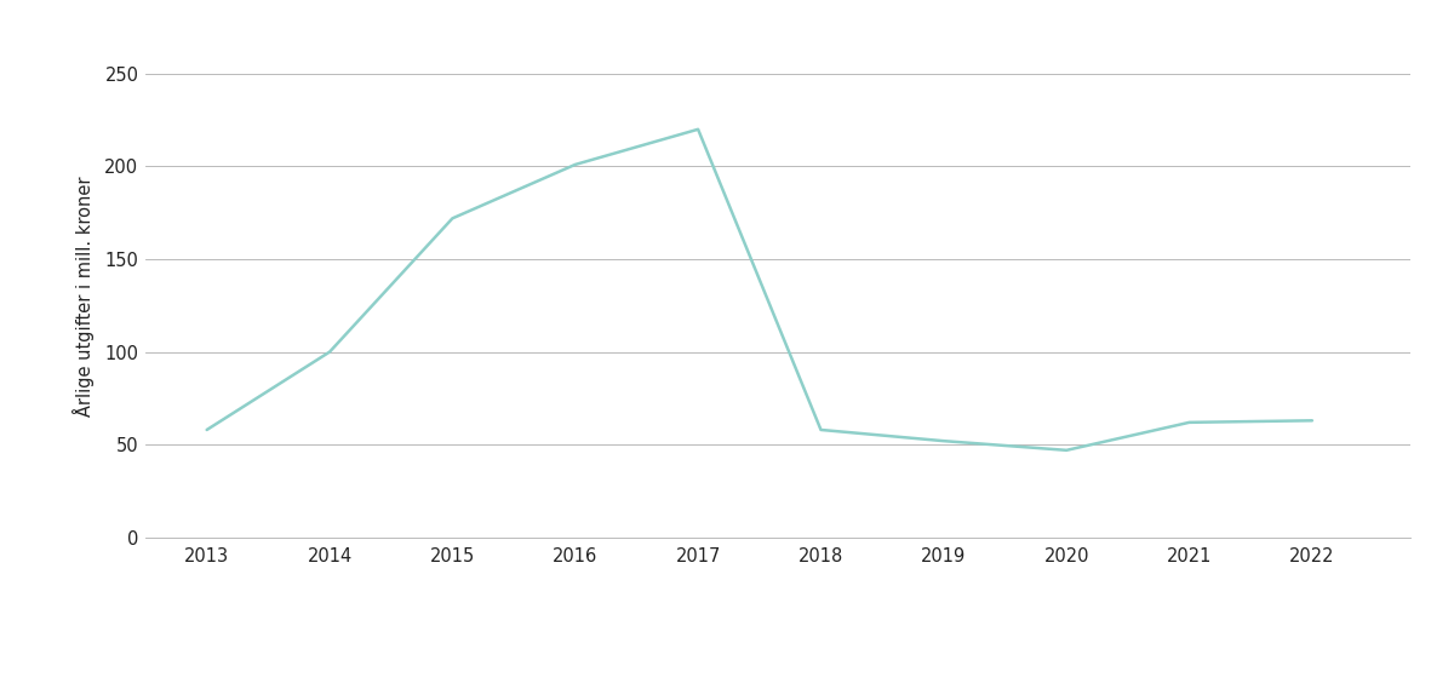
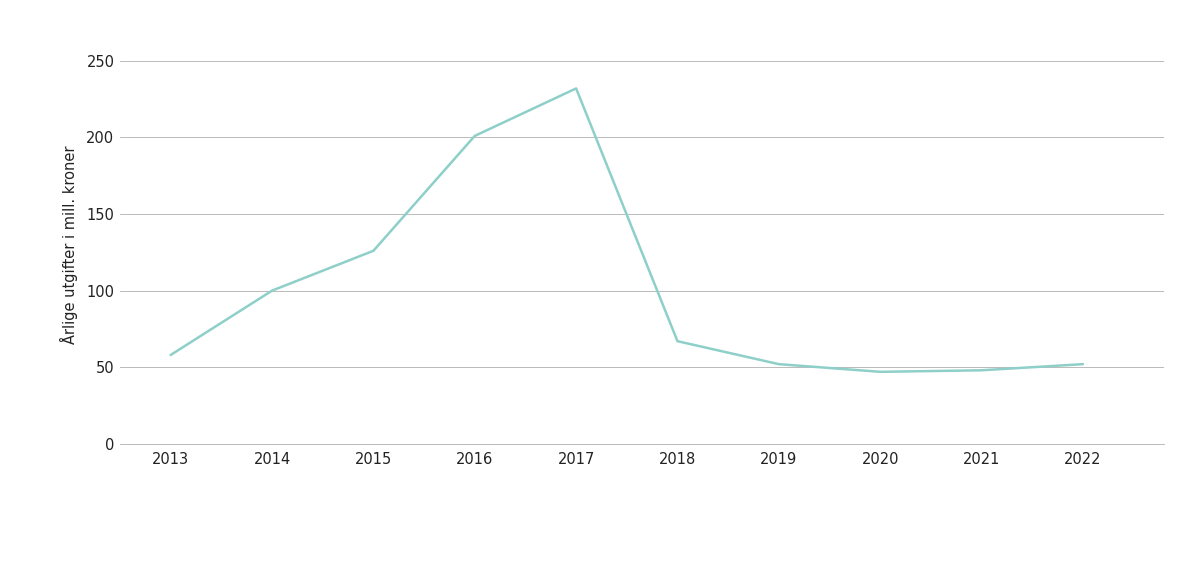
2015: 172 -> 126
2017: 220 -> 232
2018: 58 -> 67
2021: 62 -> 48
2022: 63 -> 52
